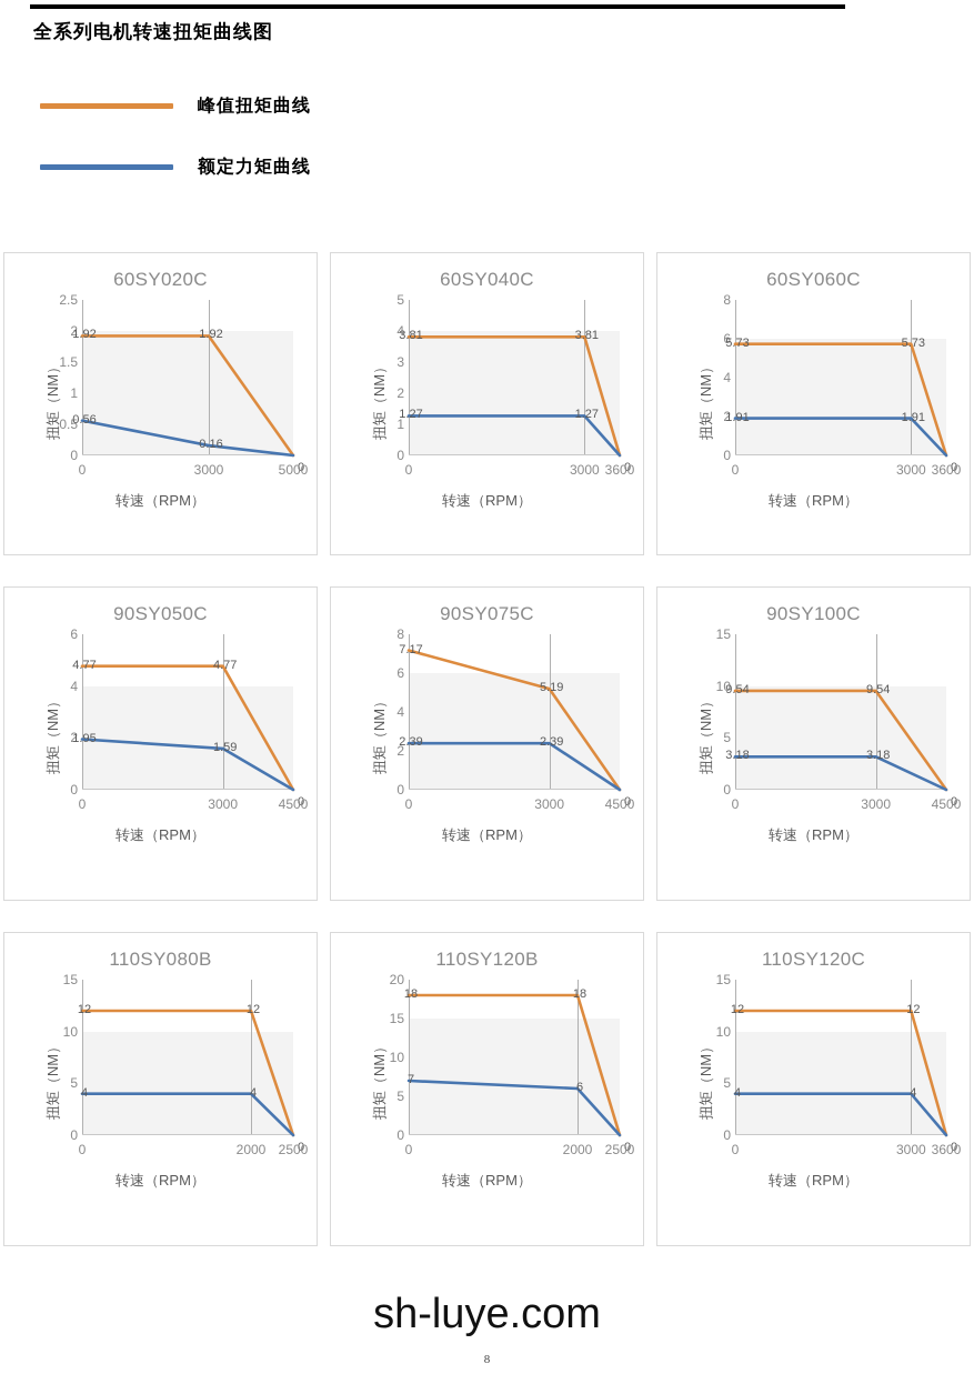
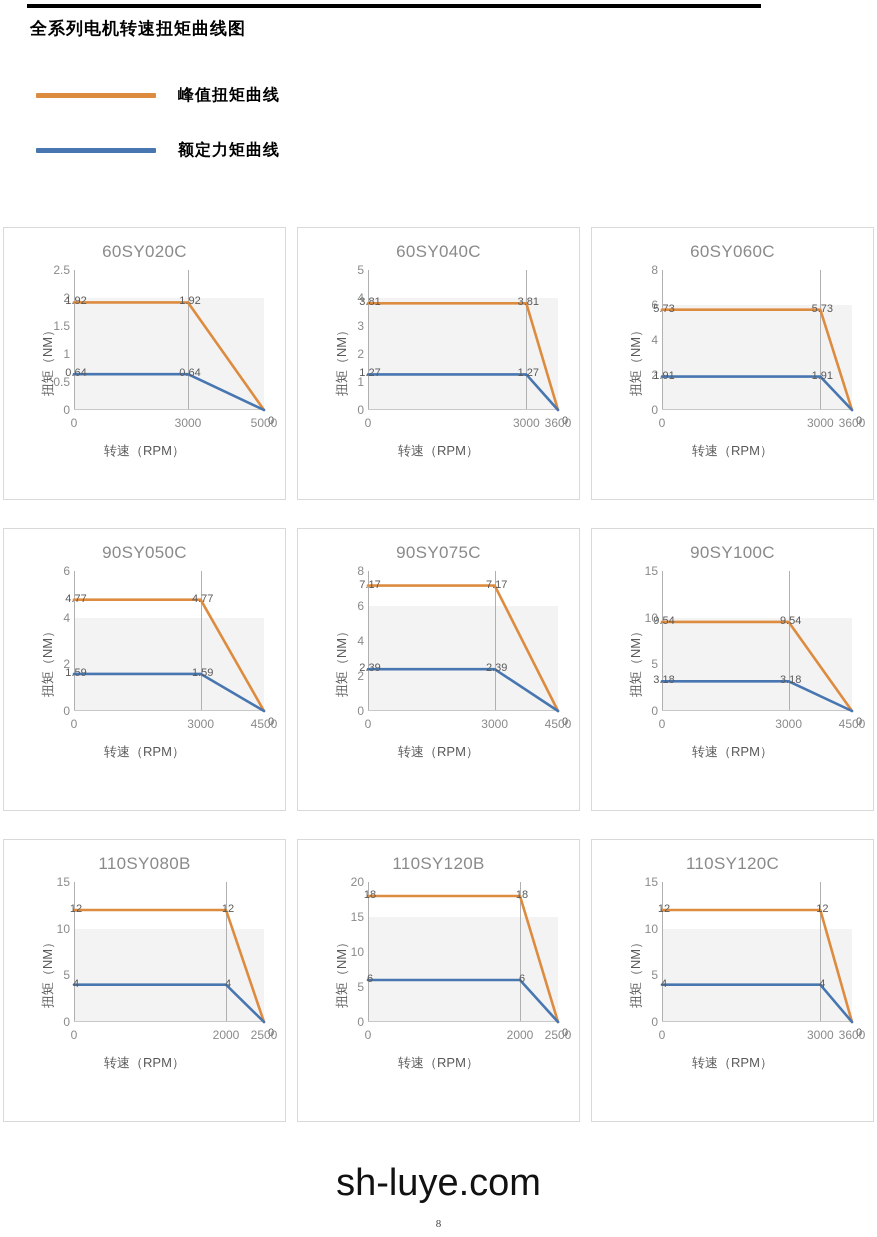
60SY020C/额定力矩曲线/0: 0.56 -> 0.64
60SY020C/额定力矩曲线/3000: 0.16 -> 0.64
90SY050C/额定力矩曲线/0: 1.95 -> 1.59
90SY075C/峰值扭矩曲线/3000: 5.19 -> 7.17
110SY120B/额定力矩曲线/0: 7 -> 6
